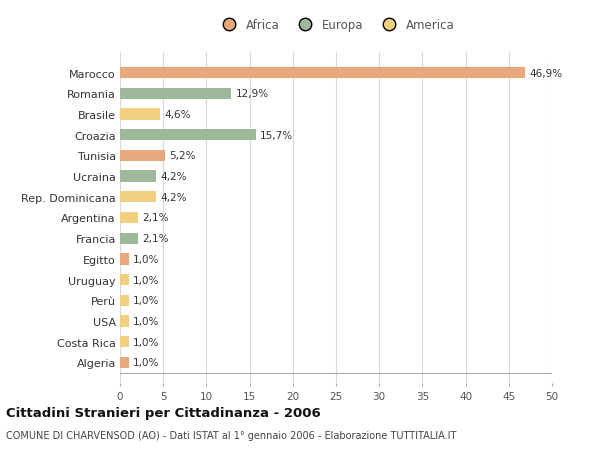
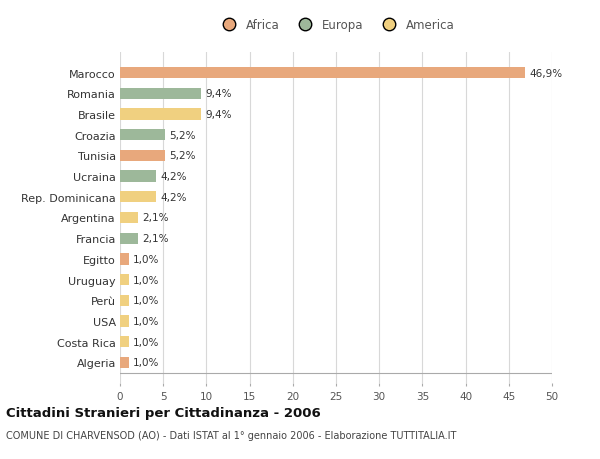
Romania: 12,9% -> 9,4%
Brasile: 4,6% -> 9,4%
Croazia: 15,7% -> 5,2%
